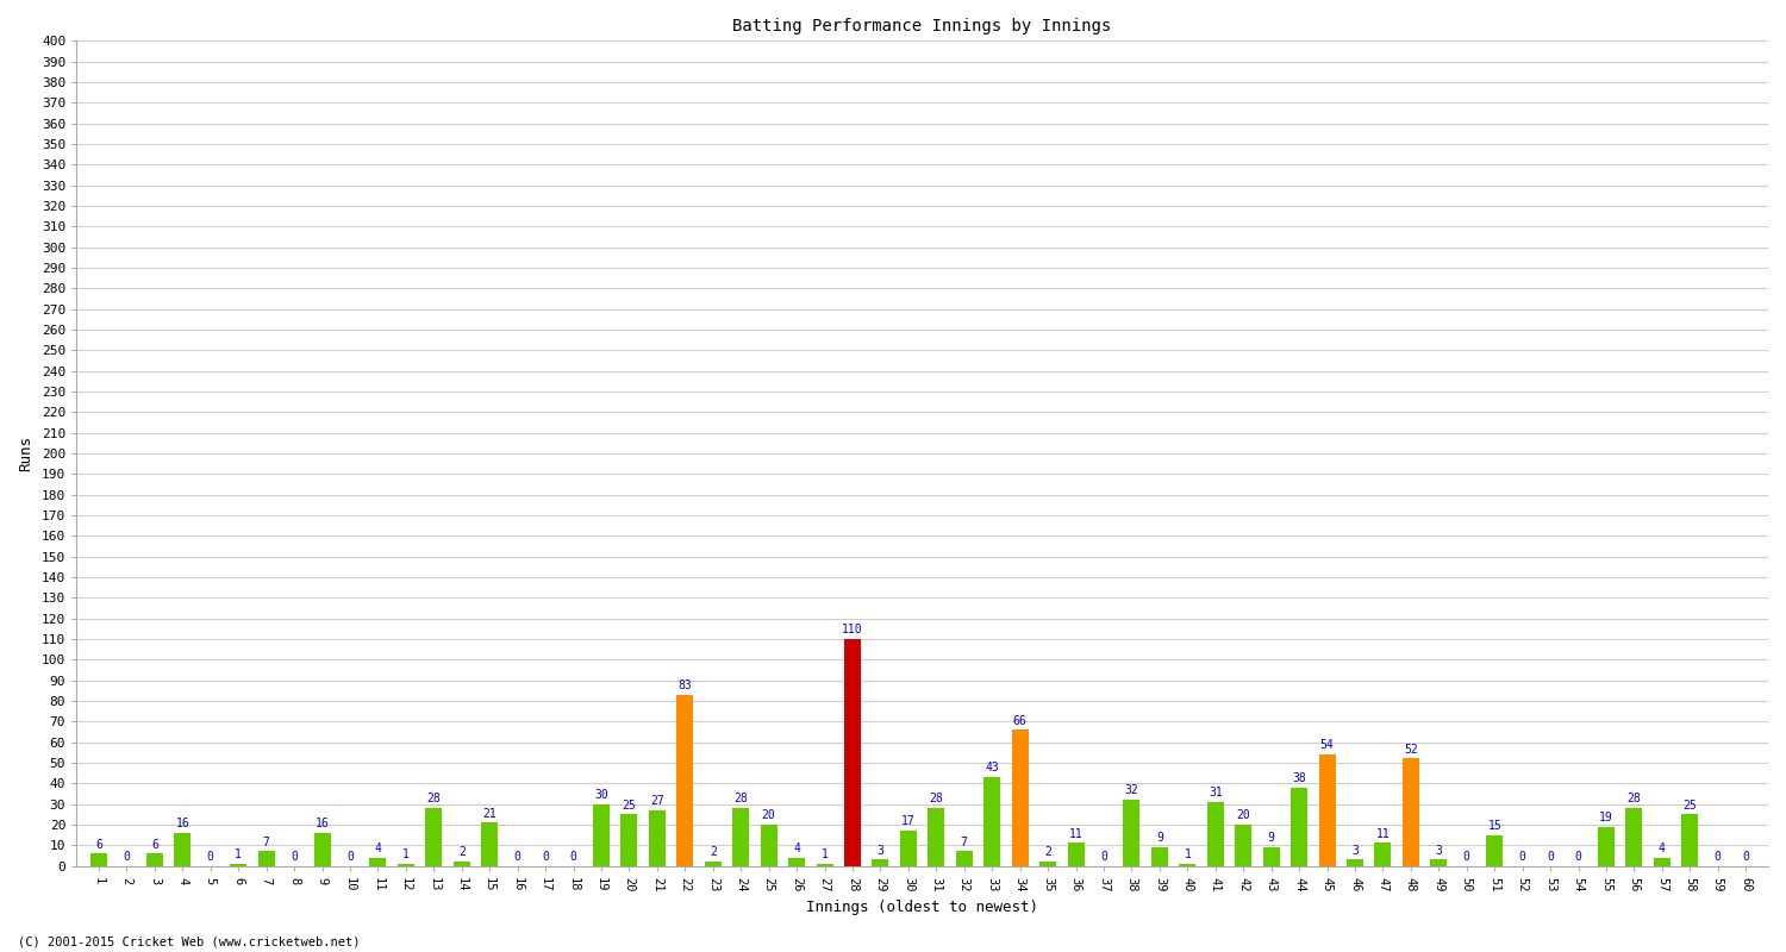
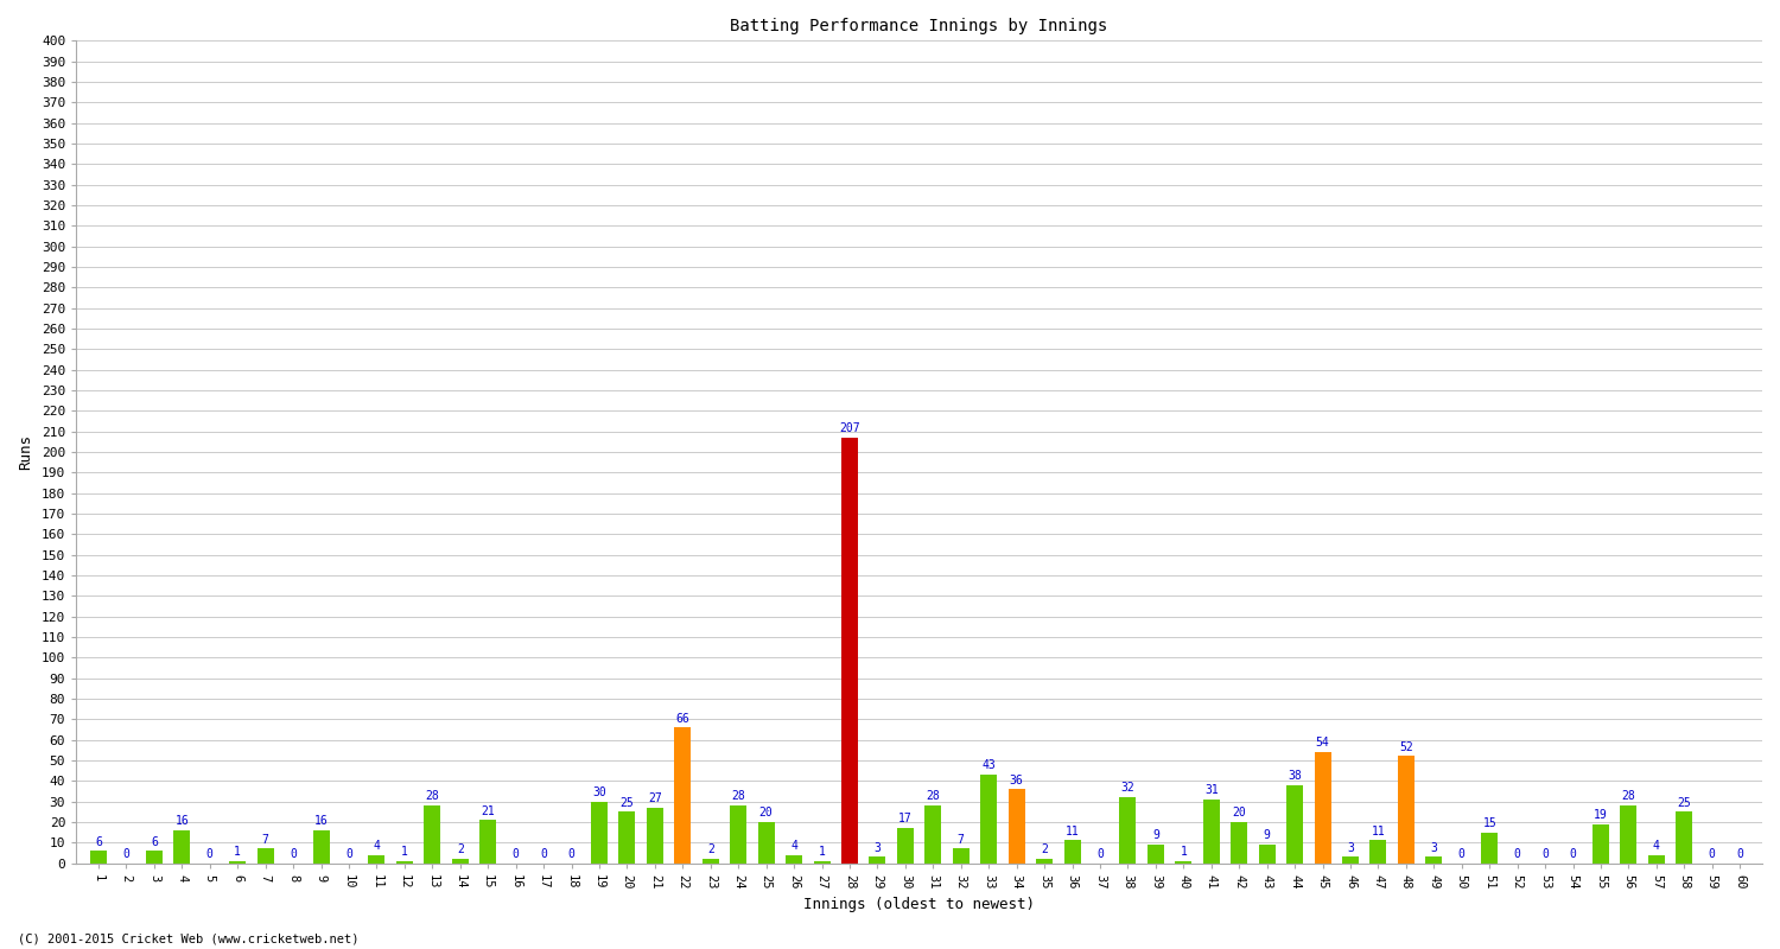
22: 83 -> 66
28: 110 -> 207
34: 66 -> 36
